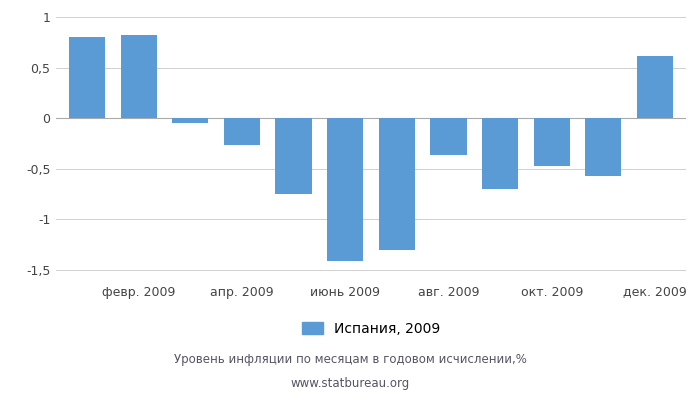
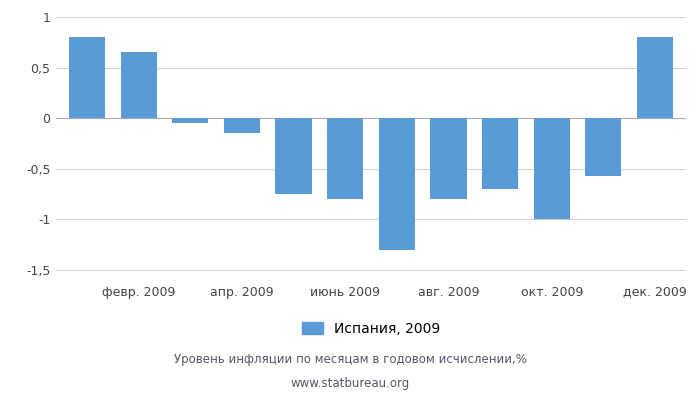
февр. 2009: 0,82 -> 0,65
апр. 2009: -0,27 -> -0,15
июнь 2009: -1,41 -> -0,80
авг. 2009: -0,36 -> -0,80
окт. 2009: -0,47 -> -1,00
дек. 2009: 0,61 -> 0,80
